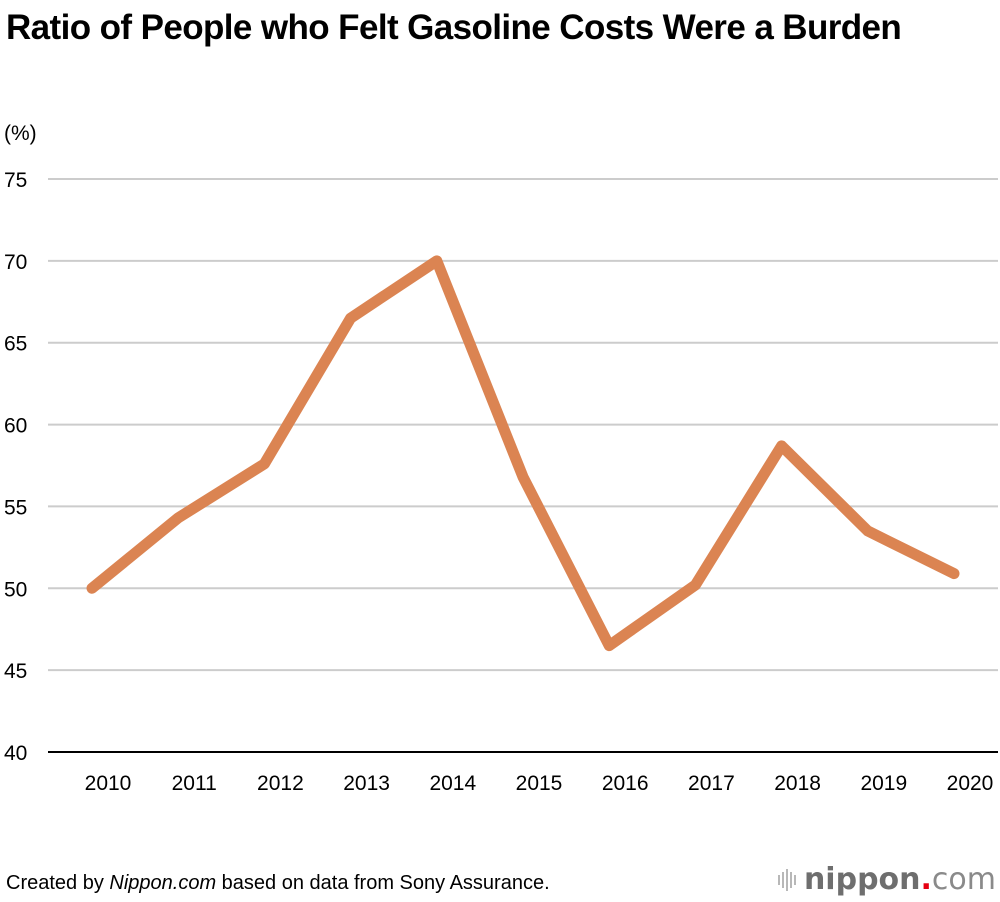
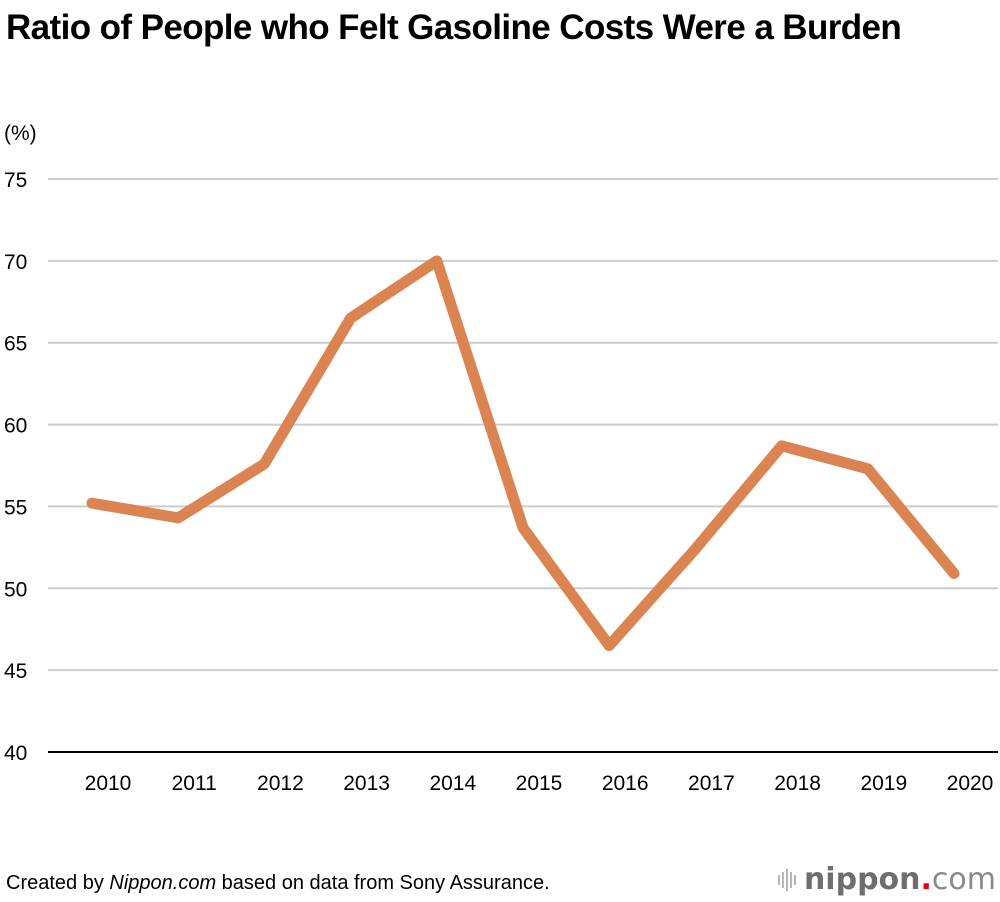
2010: 50.0 -> 55.2
2015: 56.8 -> 53.7
2017: 50.2 -> 52.4
2019: 53.5 -> 57.3
